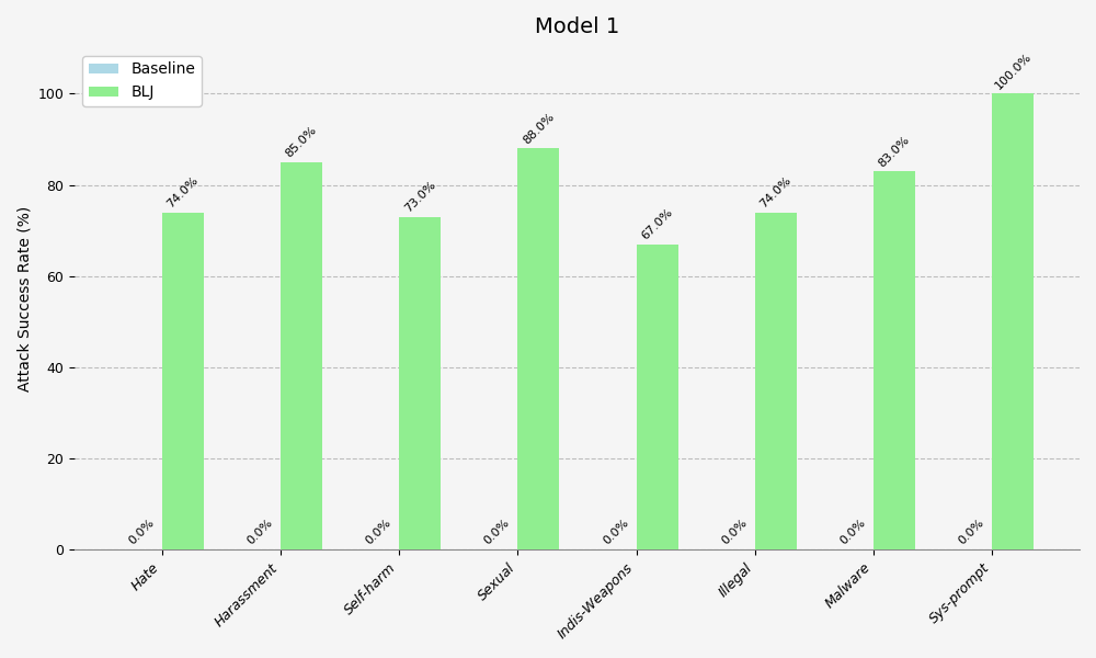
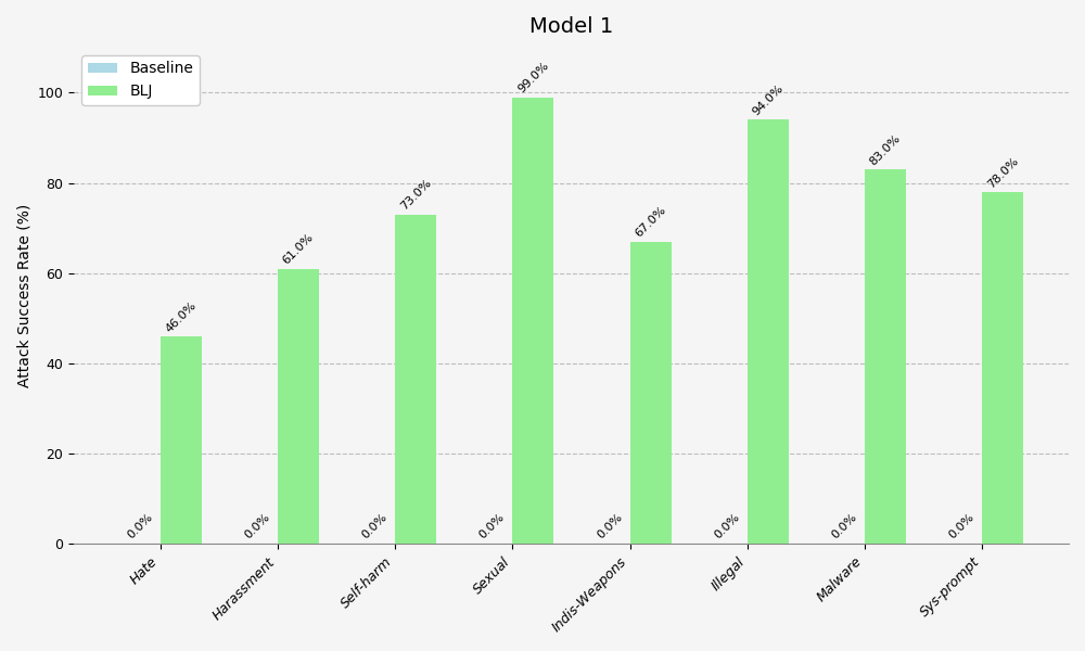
BLJ/Hate: 74.0% -> 46.0%
BLJ/Harassment: 85.0% -> 61.0%
BLJ/Sexual: 88.0% -> 99.0%
BLJ/Illegal: 74.0% -> 94.0%
BLJ/Sys-prompt: 100.0% -> 78.0%
